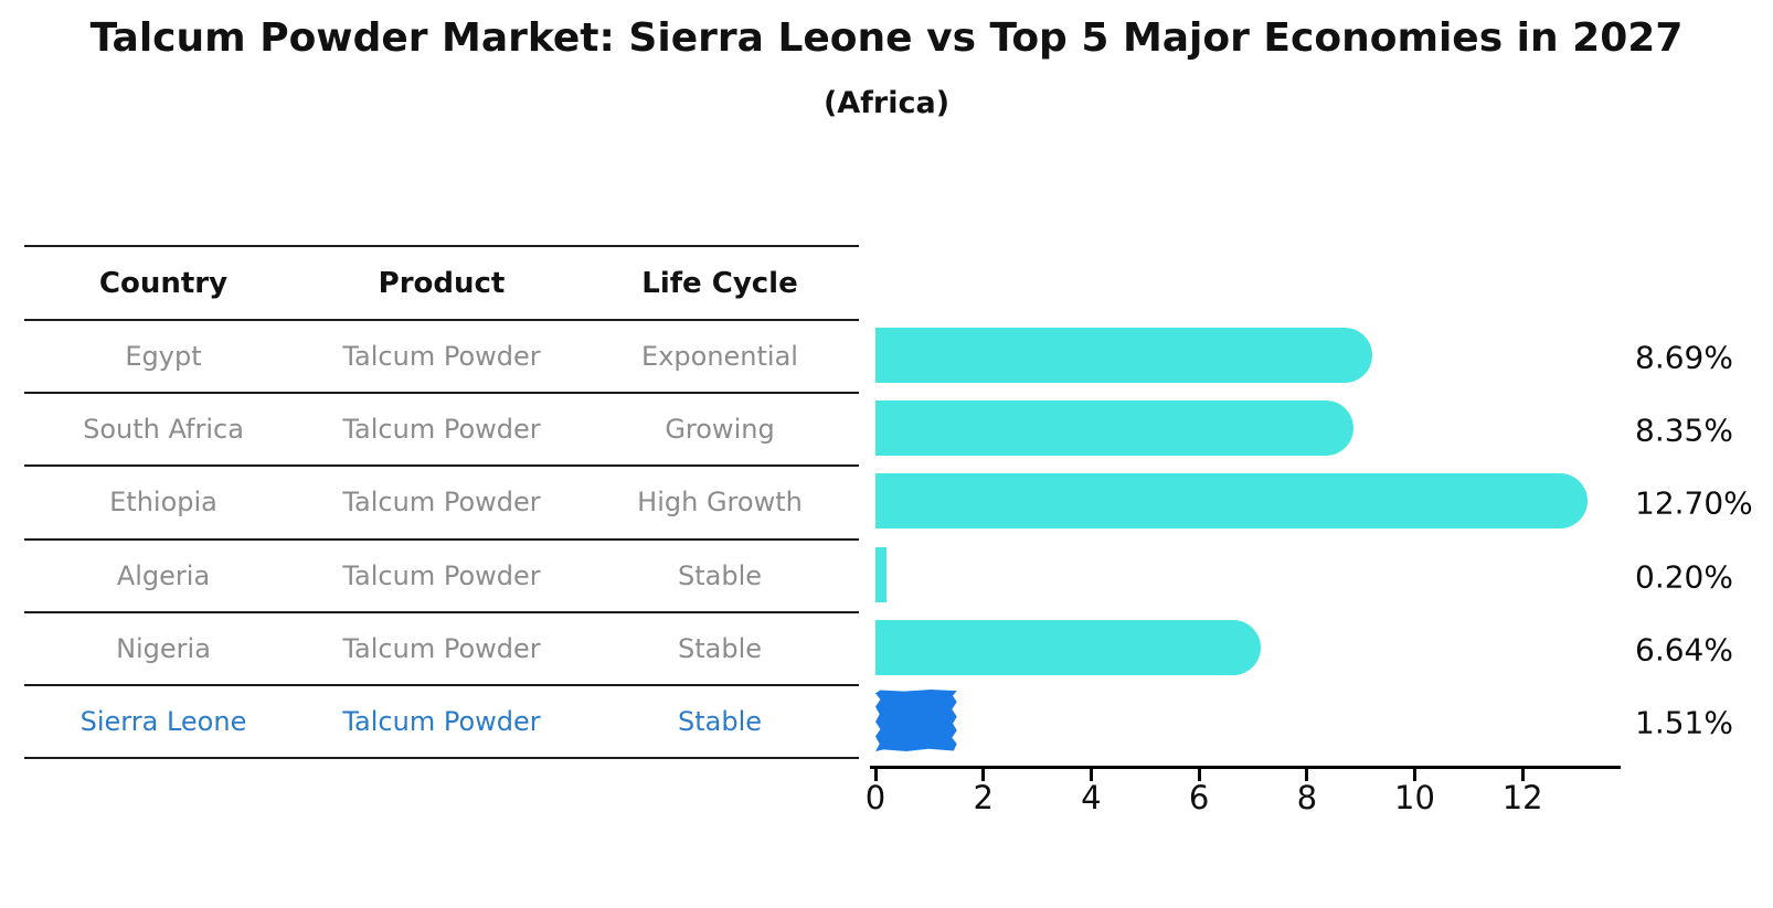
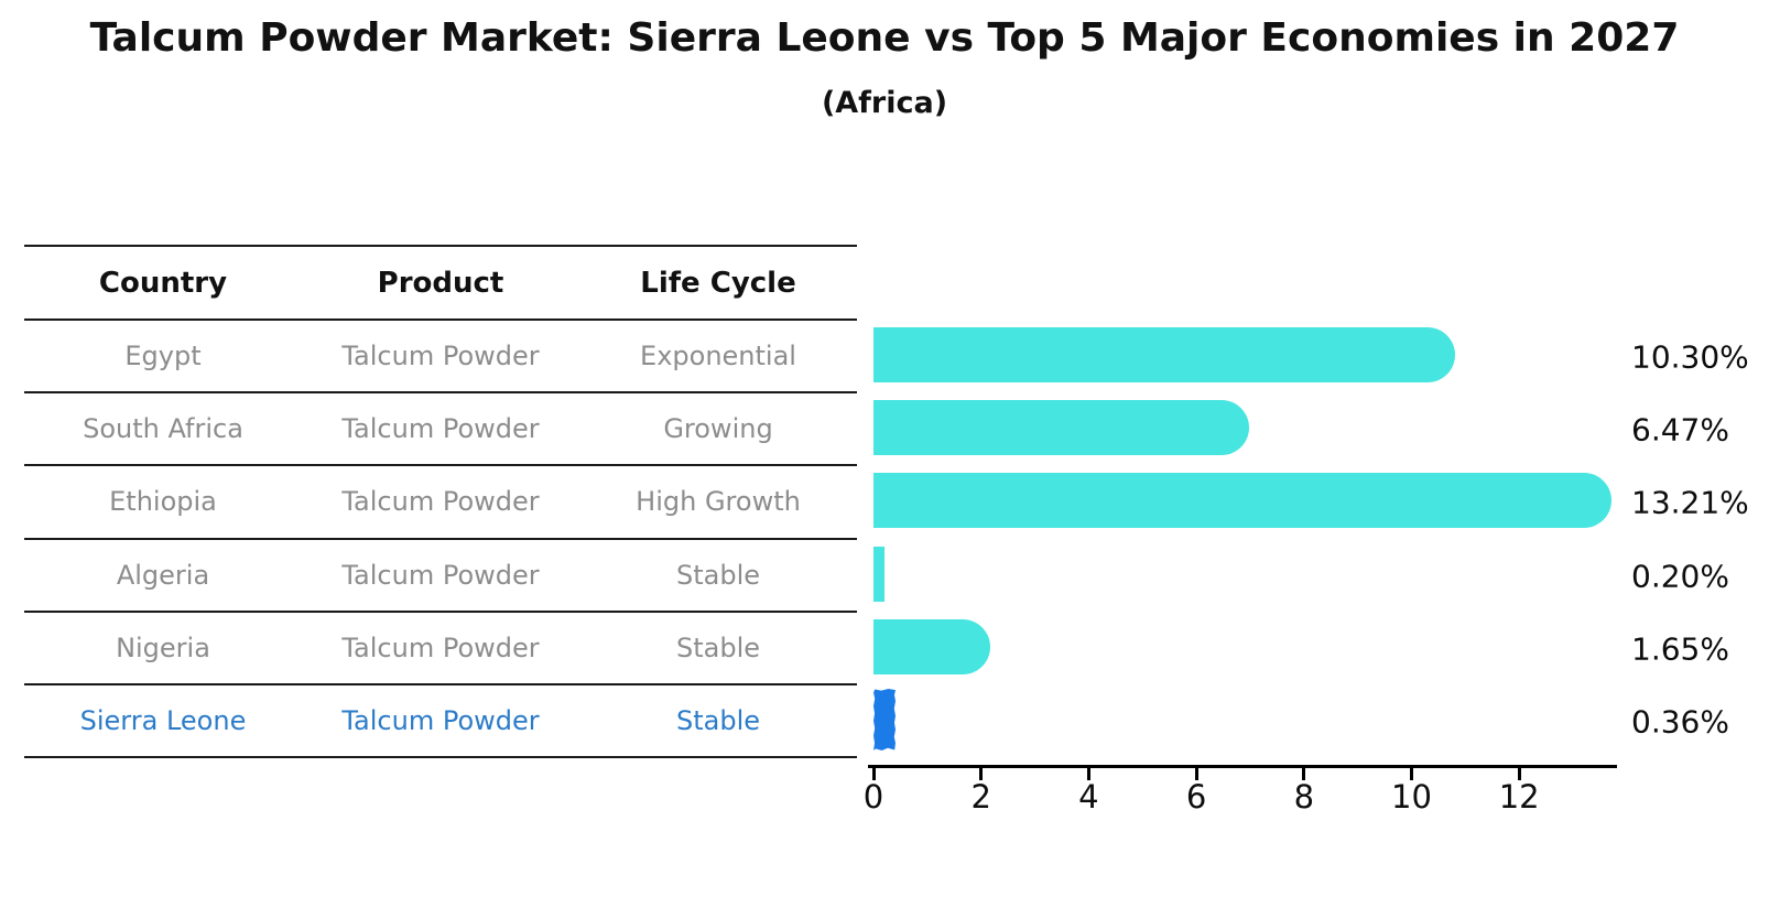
Egypt: 8.69% -> 10.30%
South Africa: 8.35% -> 6.47%
Ethiopia: 12.70% -> 13.21%
Nigeria: 6.64% -> 1.65%
Sierra Leone: 1.51% -> 0.36%
